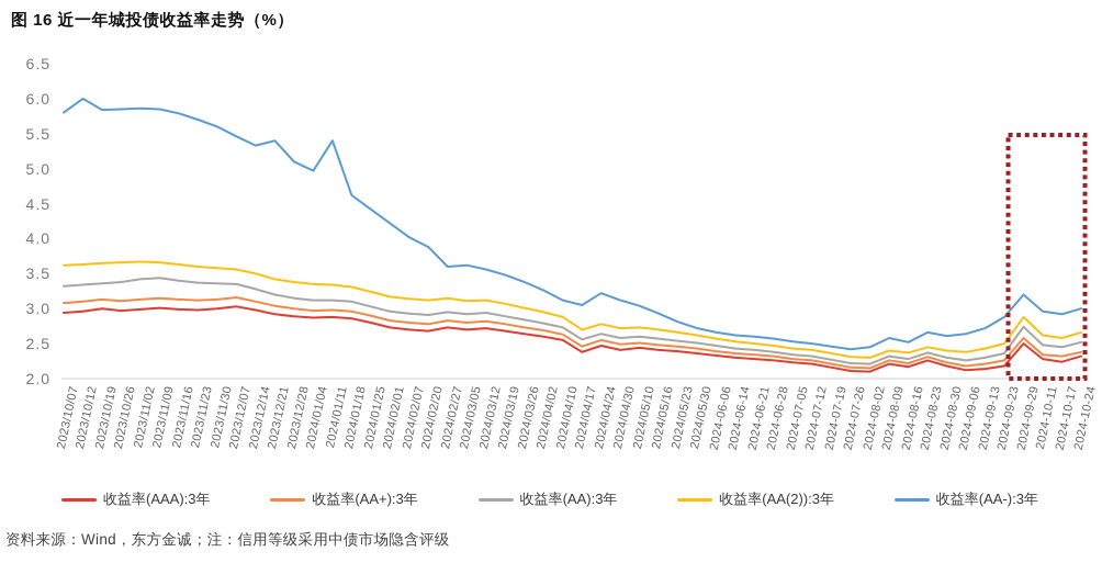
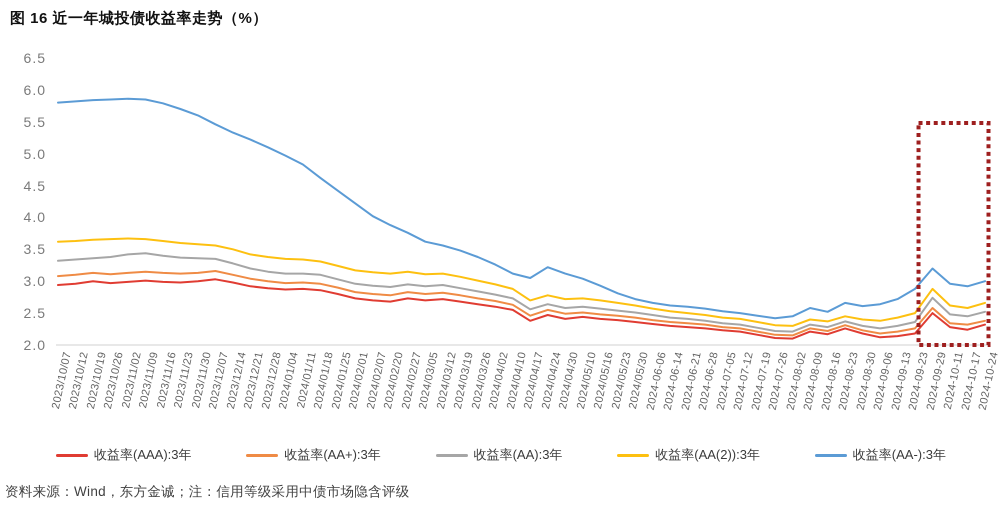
收益率(AA-):3年/2023/10/12: 6.0 -> 5.8
收益率(AA-):3年/2023/12/21: 5.4 -> 5.2
收益率(AA-):3年/2024/01/11: 5.4 -> 4.8
收益率(AA-):3年/2024/02/27: 3.6 -> 3.8
